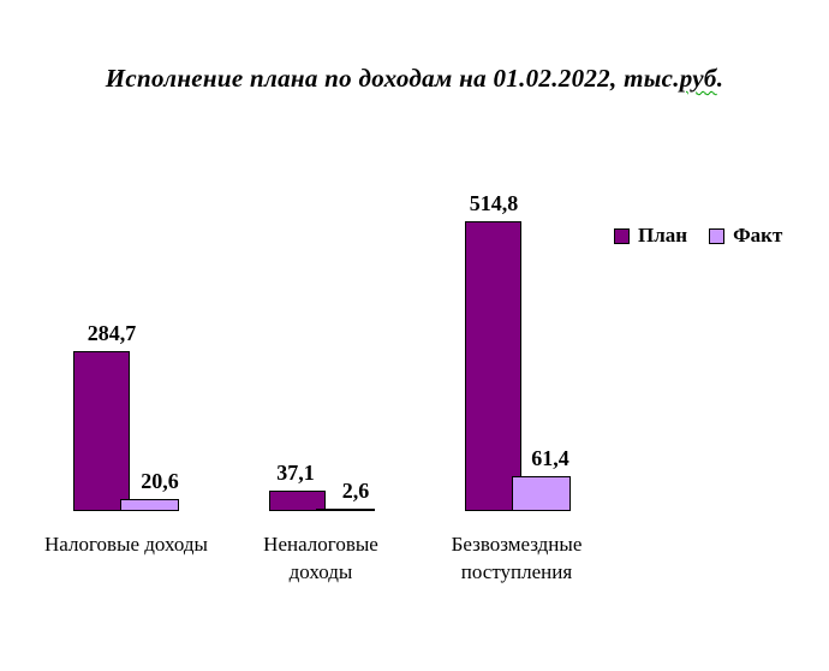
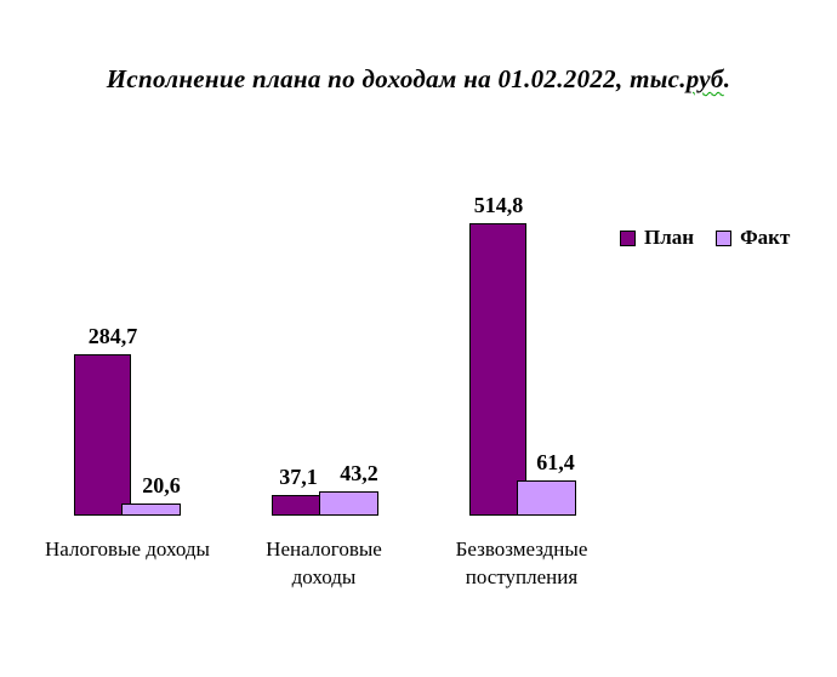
Факт/Неналоговые доходы: 2,6 -> 43,2
